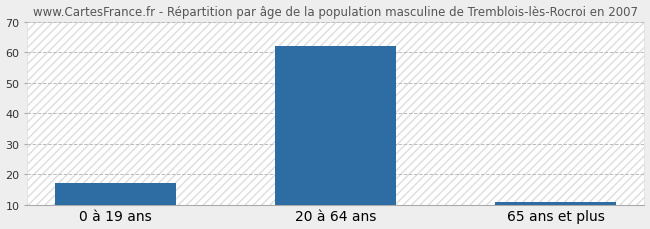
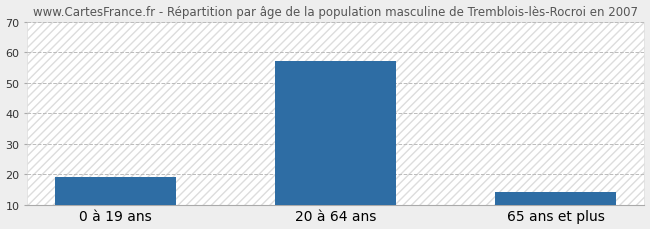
0 à 19 ans: 17 -> 19
20 à 64 ans: 62 -> 57
65 ans et plus: 11 -> 14
